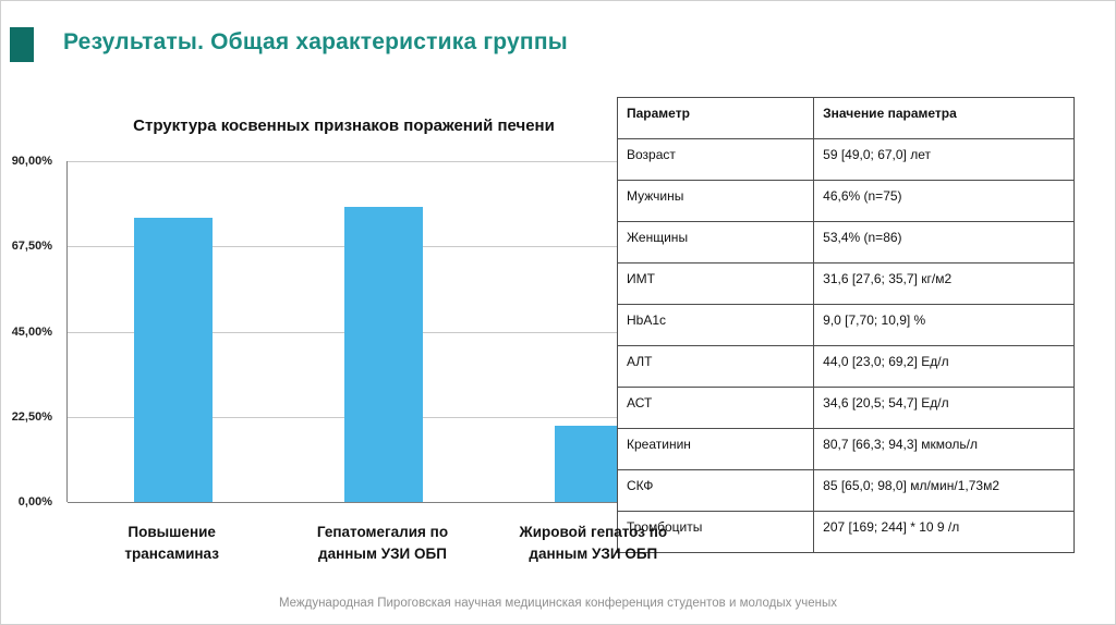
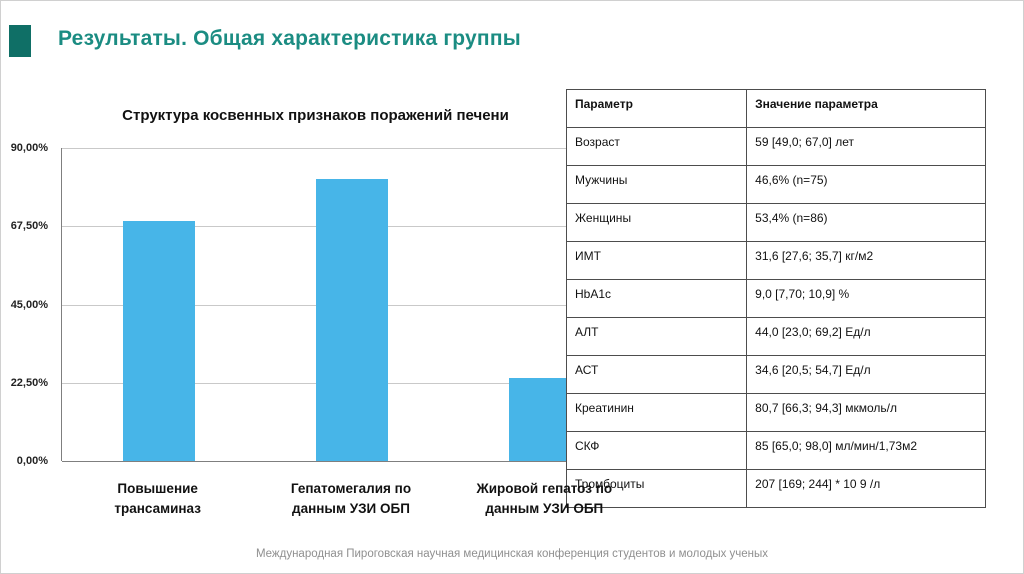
Повышение трансаминаз: 75% -> 69%
Гепатомегалия по данным УЗИ ОБП: 78% -> 81%
Жировой гепатоз по данным УЗИ ОБП: 20% -> 24%
